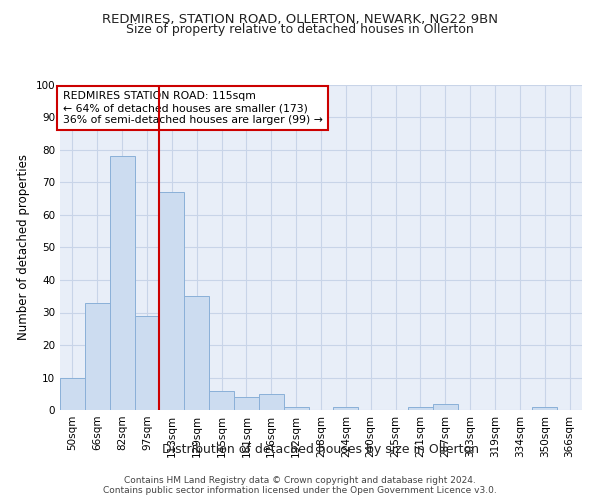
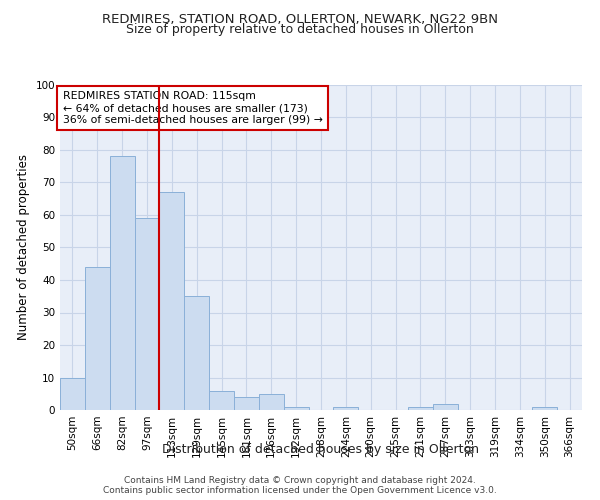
66sqm: 33 -> 44
97sqm: 29 -> 59
